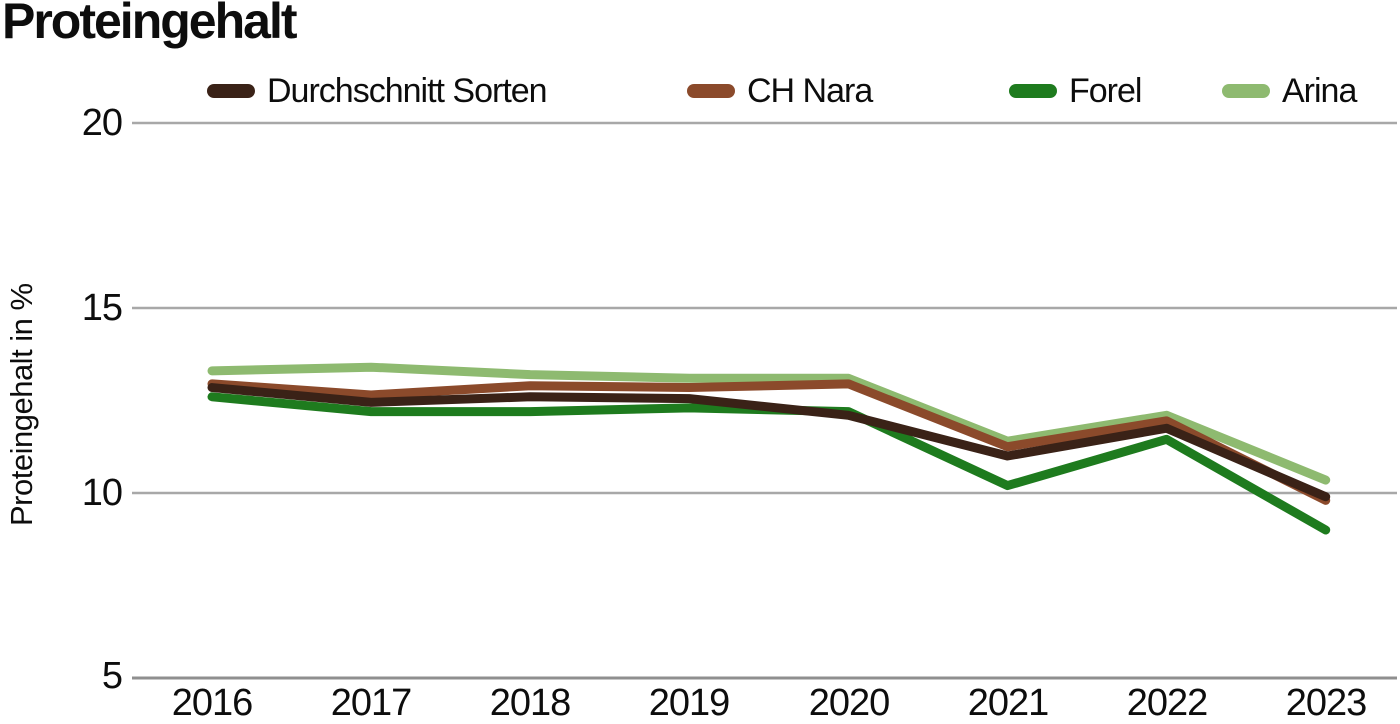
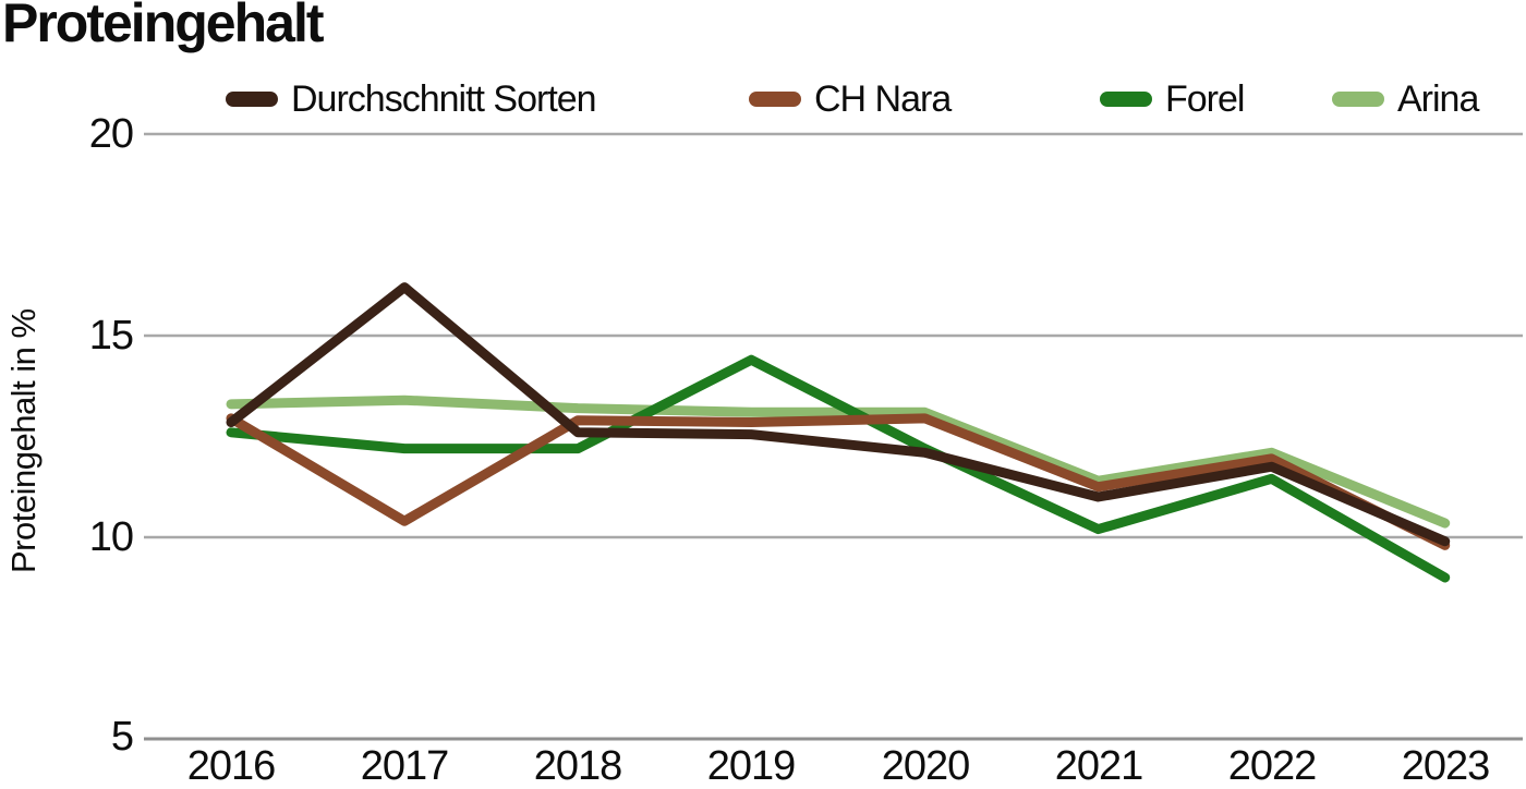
Durchschnitt Sorten/2017: 12.4 -> 16.2
CH Nara/2017: 12.7 -> 10.4
Forel/2019: 12.3 -> 14.4
